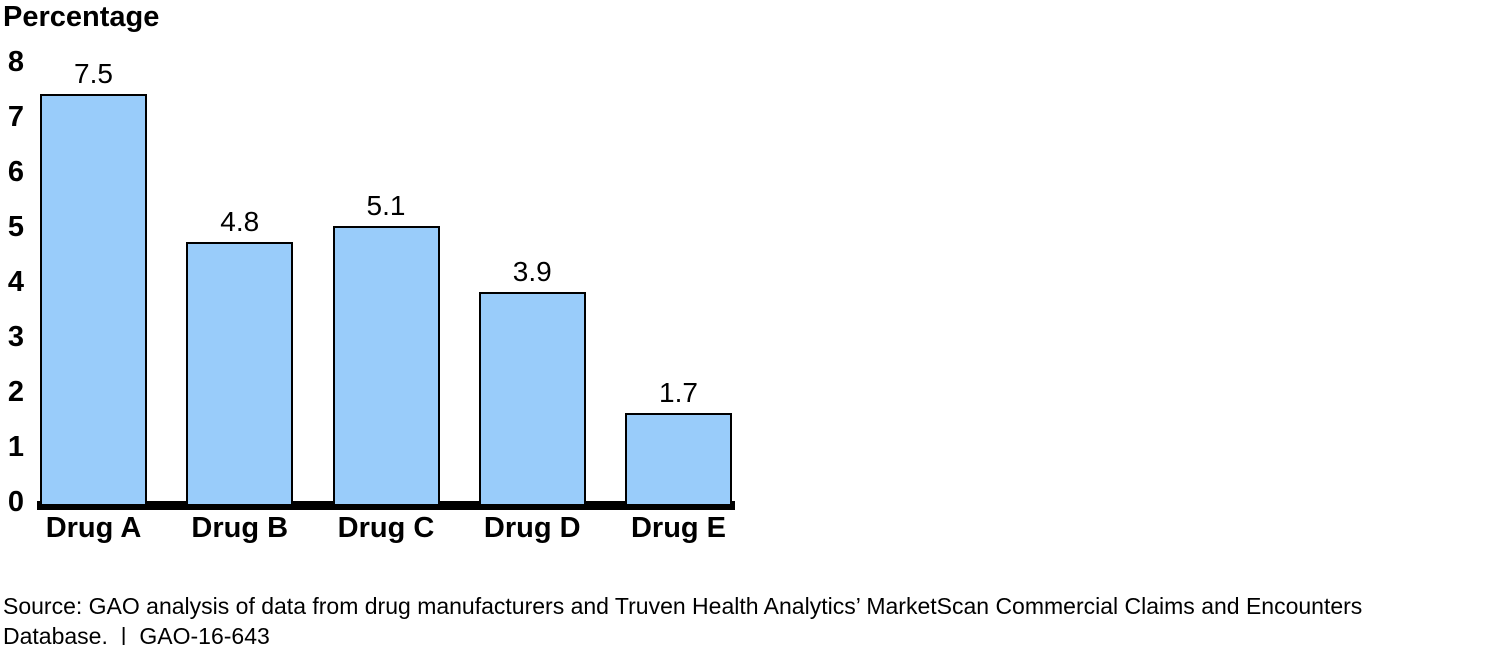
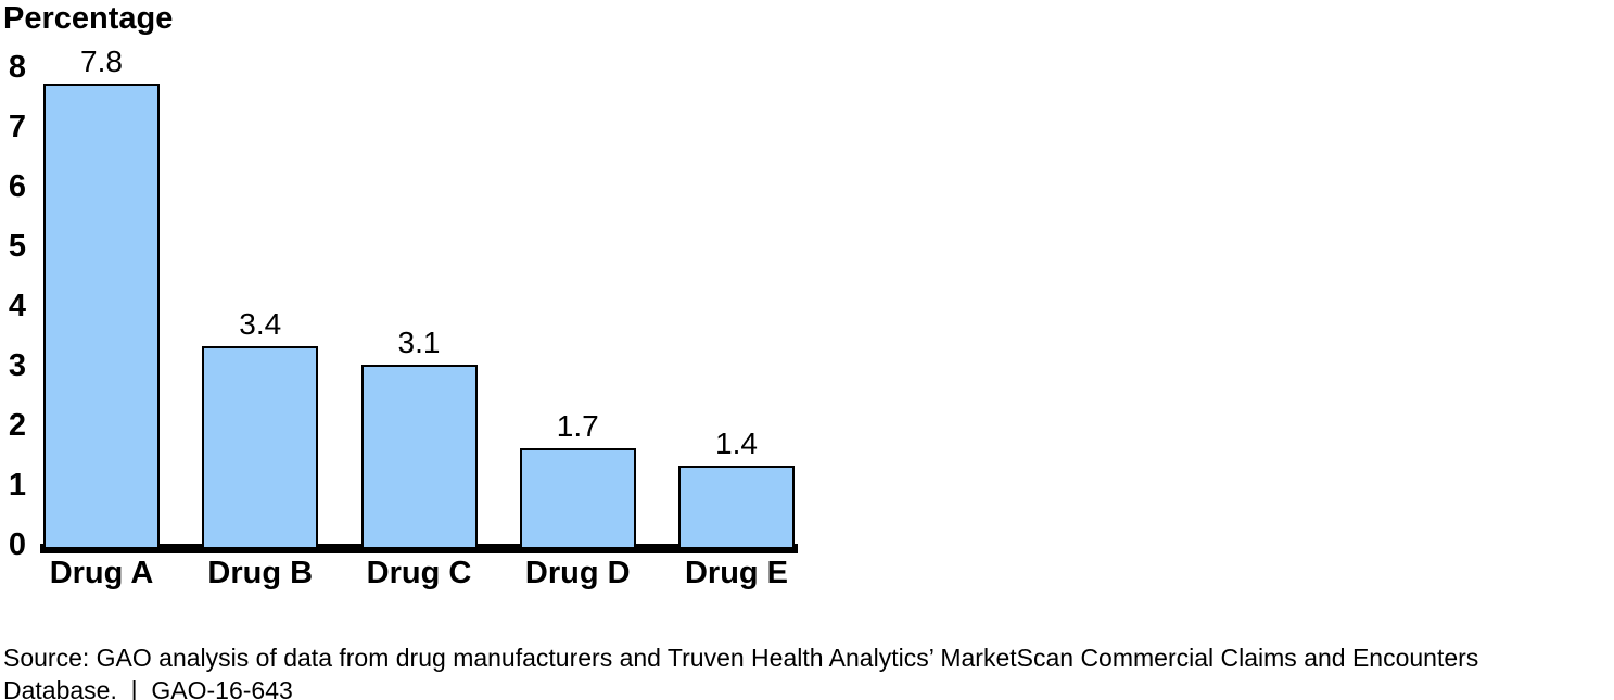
Drug A: 7.5 -> 7.8
Drug B: 4.8 -> 3.4
Drug C: 5.1 -> 3.1
Drug D: 3.9 -> 1.7
Drug E: 1.7 -> 1.4
